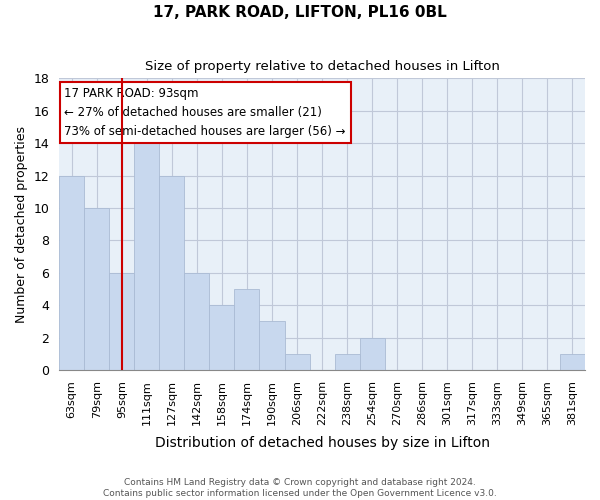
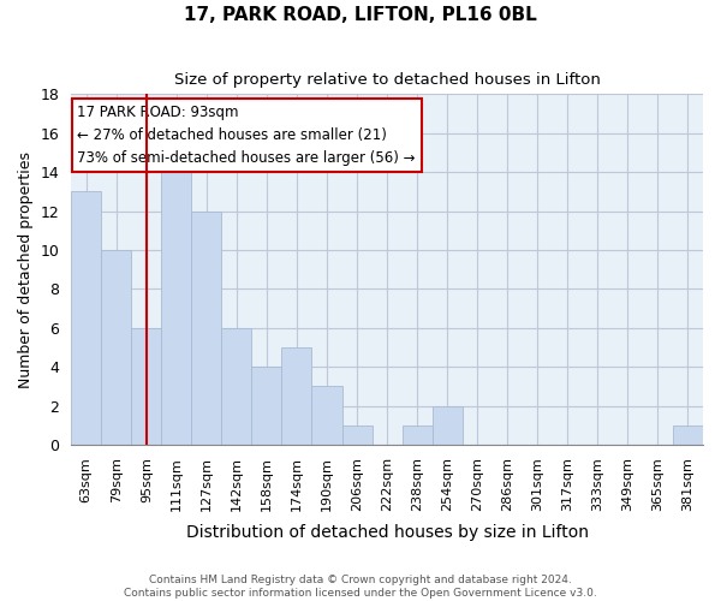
63sqm: 12 -> 13
